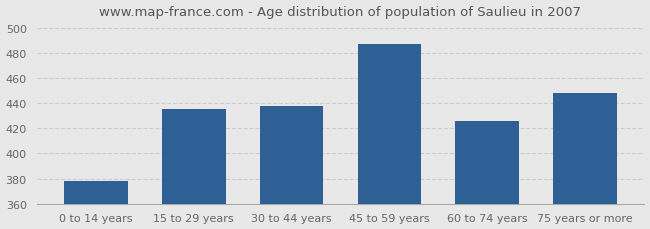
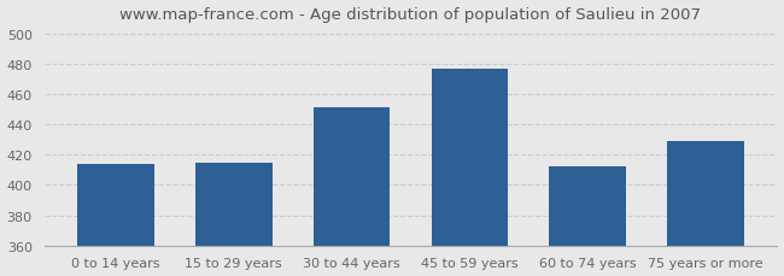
0 to 14 years: 378 -> 414
15 to 29 years: 435 -> 415
30 to 44 years: 438 -> 451
45 to 59 years: 487 -> 477
60 to 74 years: 426 -> 412
75 years or more: 448 -> 429
